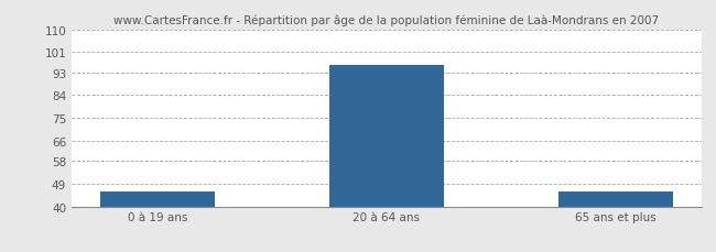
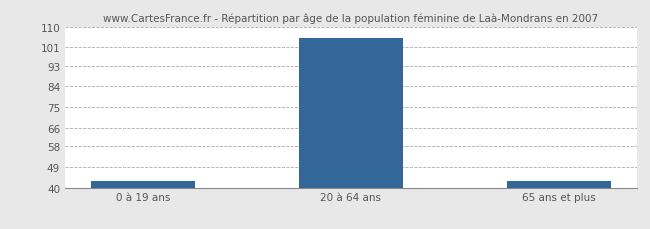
0 à 19 ans: 46 -> 43
20 à 64 ans: 96 -> 105
65 ans et plus: 46 -> 43
